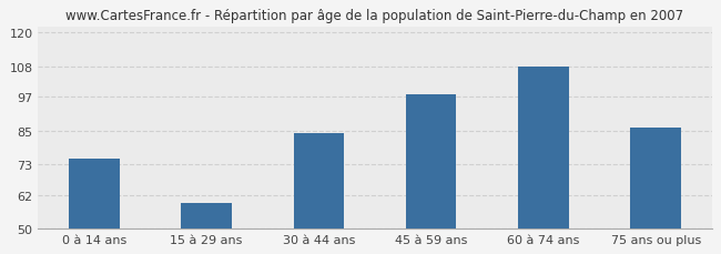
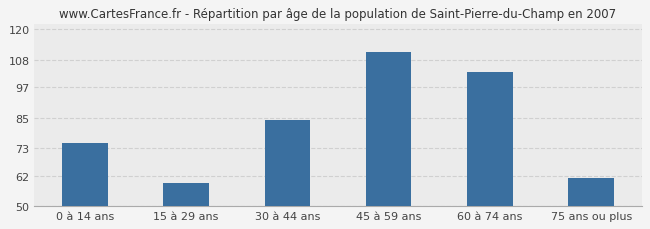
45 à 59 ans: 98 -> 111
60 à 74 ans: 108 -> 103
75 ans ou plus: 86 -> 61
